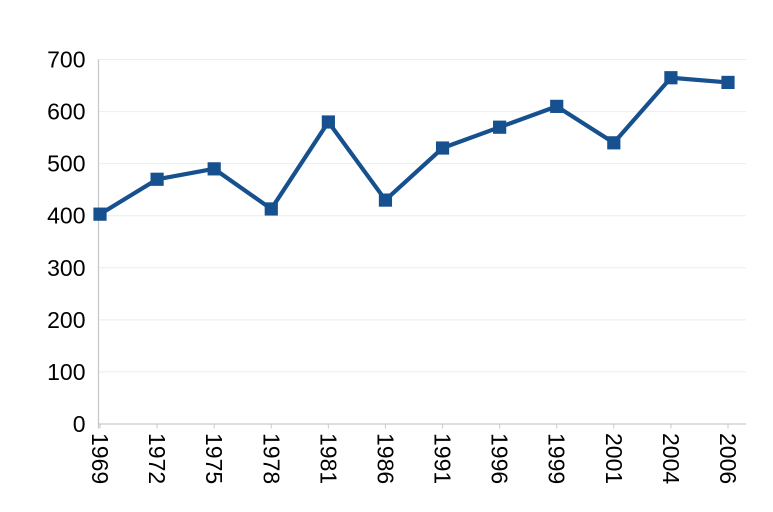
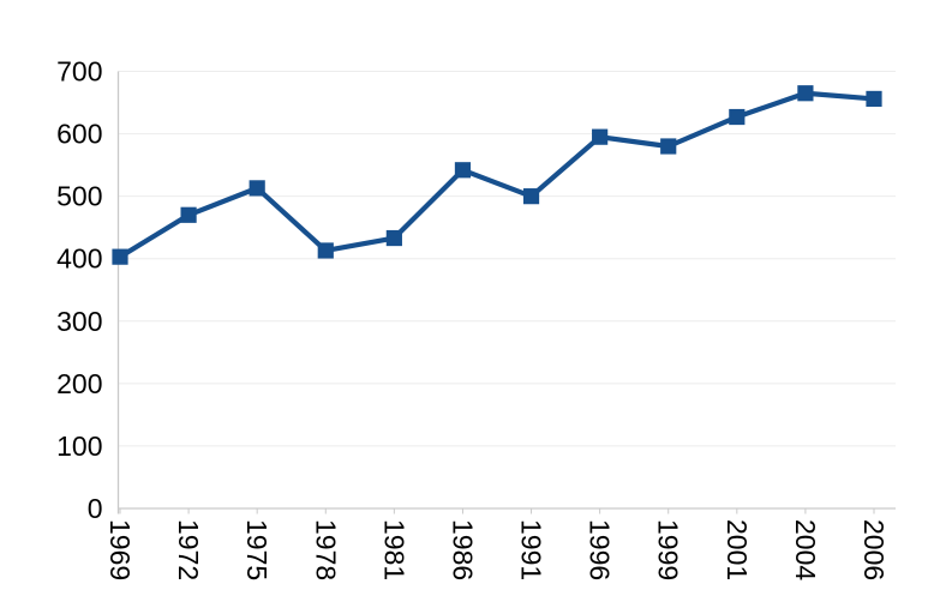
1975: 490 -> 510
1981: 580 -> 430
1986: 430 -> 540
1991: 530 -> 500
1996: 570 -> 600
1999: 610 -> 580
2001: 540 -> 630
